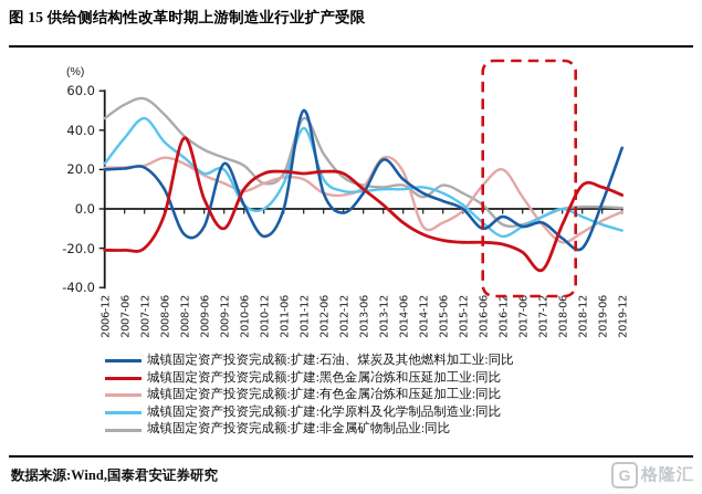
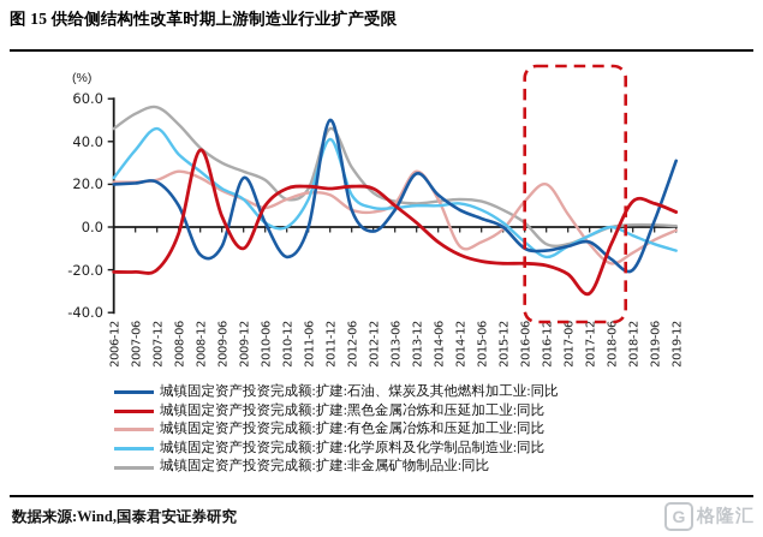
城镇固定资产投资完成额:扩建:化学原料及化学制品制造业:同比/2009-12: 20 -> 13
城镇固定资产投资完成额:扩建:有色金属冶炼和压延加工业:同比/2014-06: 19 -> 13
城镇固定资产投资完成额:扩建:非金属矿物制品业:同比/2014-12: 6 -> 13
城镇固定资产投资完成额:扩建:石油、煤炭及其他燃料加工业:同比/2016-12: -4 -> -11
